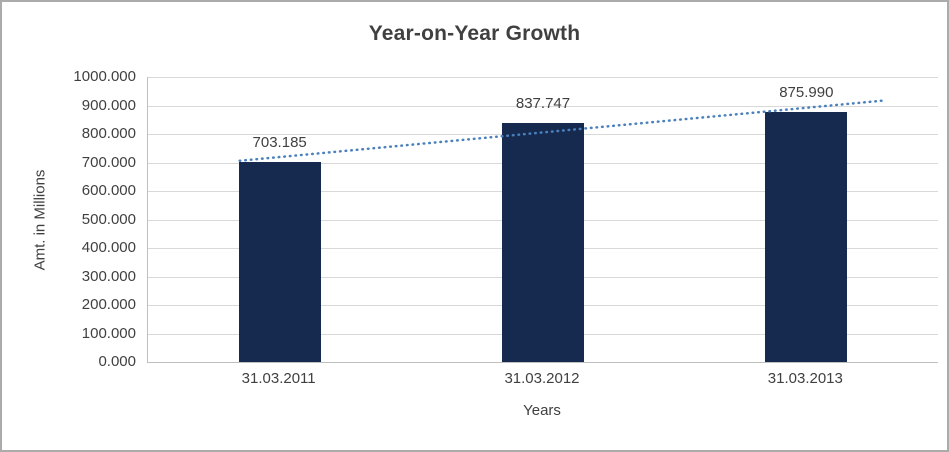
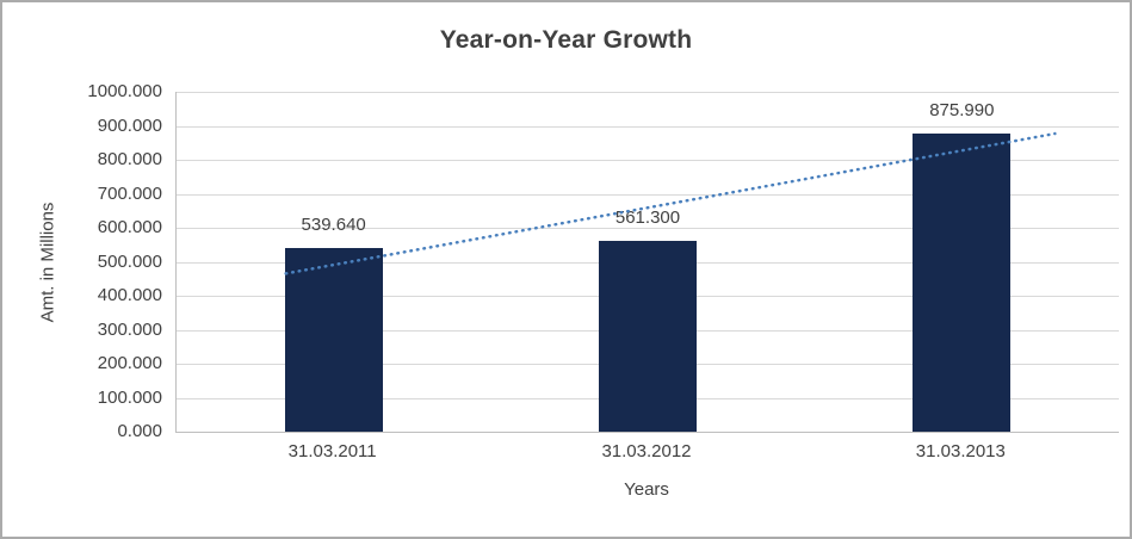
31.03.2011: 703.185 -> 539.640
31.03.2012: 837.747 -> 561.300
